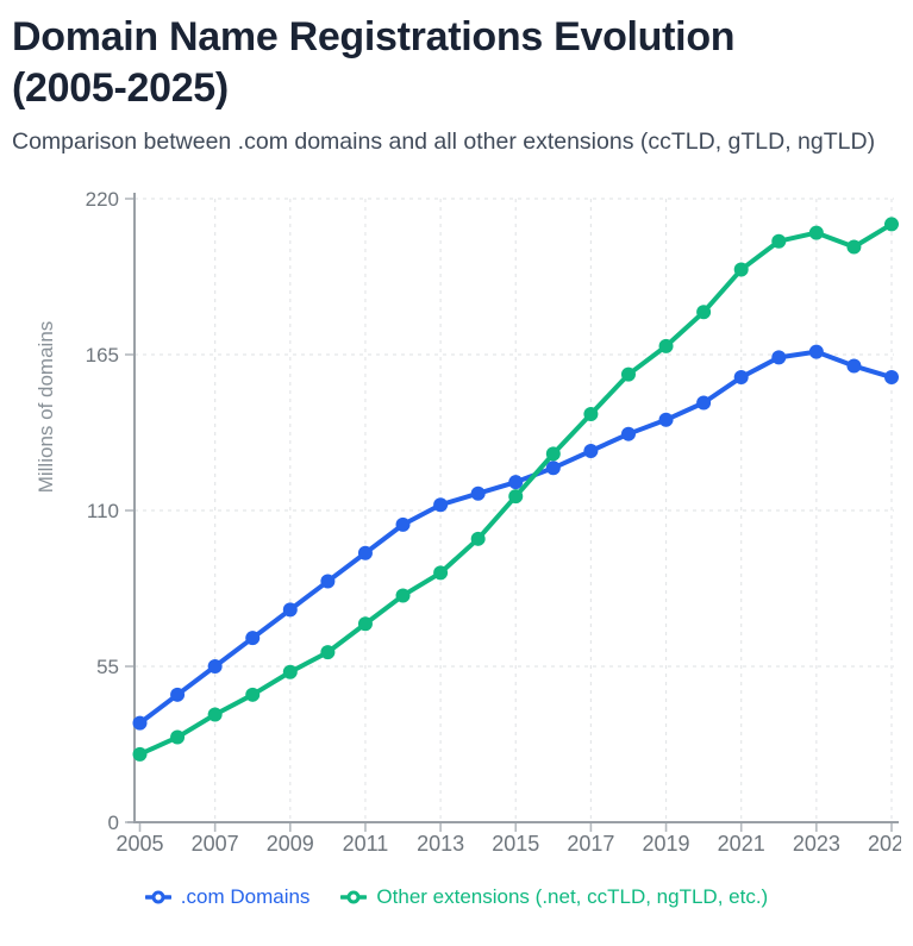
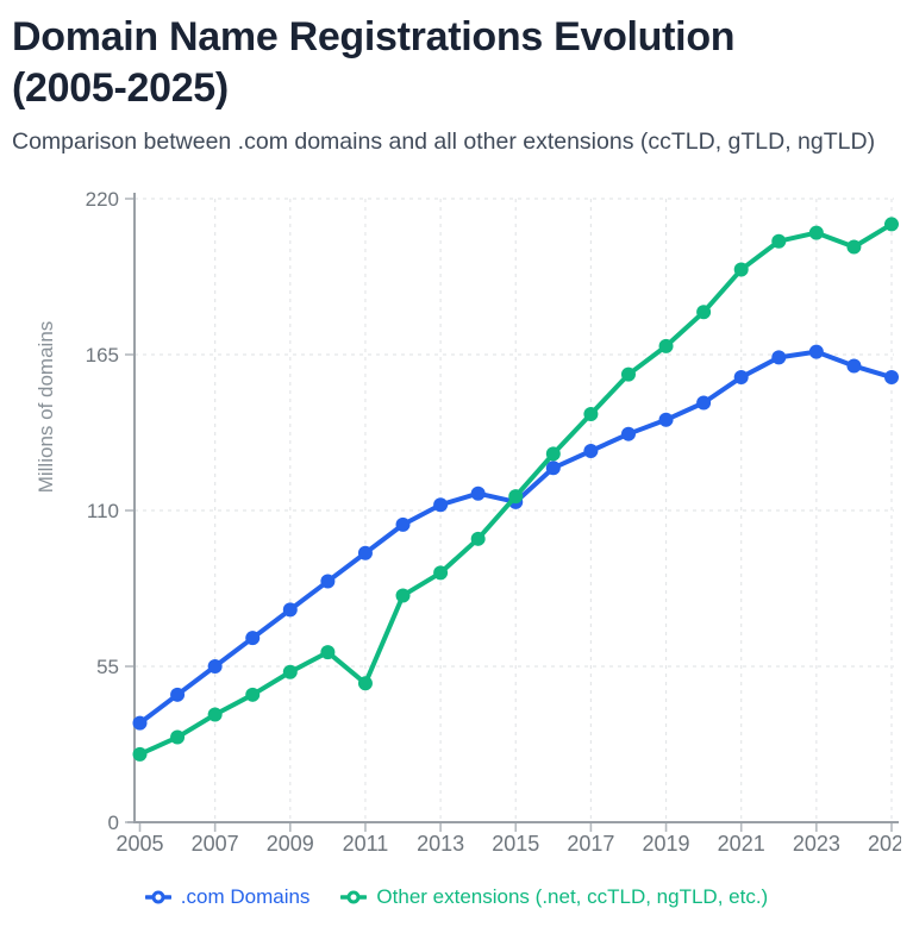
Other extensions (.net, ccTLD, ngTLD, etc.)/2011: 70 -> 49
.com Domains/2015: 120 -> 113
